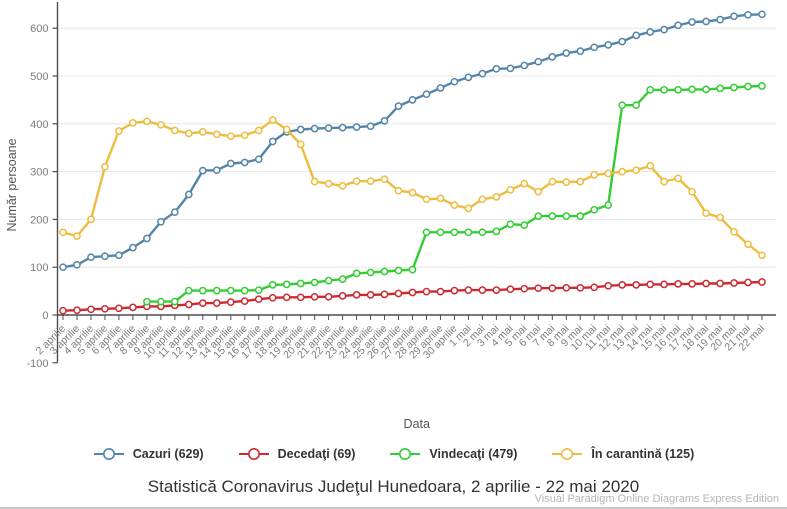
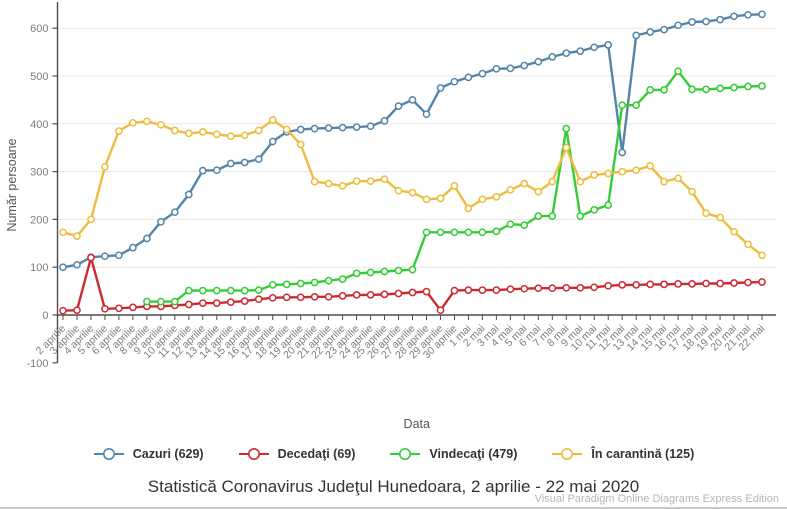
Decedaţi (69)/4 aprilie: 10 -> 120
Cazuri (629)/28 aprilie: 460 -> 420
Decedaţi (69)/29 aprilie: 50 -> 10
În carantină (125)/30 aprilie: 230 -> 270
Vindecaţi (479)/8 mai: 210 -> 390
În carantină (125)/8 mai: 280 -> 350
Cazuri (629)/12 mai: 570 -> 340
Vindecaţi (479)/16 mai: 470 -> 510
